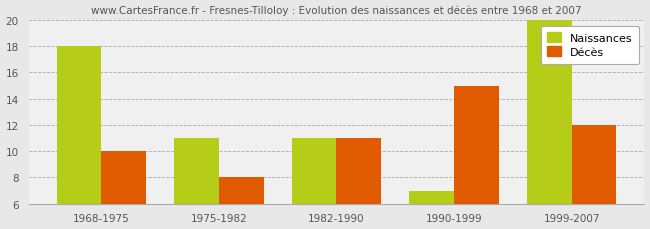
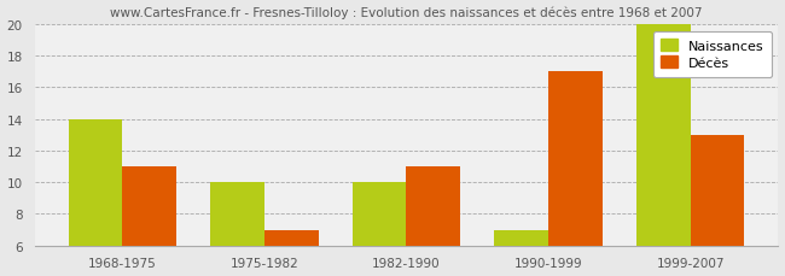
Naissances/1968-1975: 18 -> 14
Décès/1968-1975: 10 -> 11
Naissances/1975-1982: 11 -> 10
Décès/1975-1982: 8 -> 7
Naissances/1982-1990: 11 -> 10
Décès/1990-1999: 15 -> 17
Décès/1999-2007: 12 -> 13
